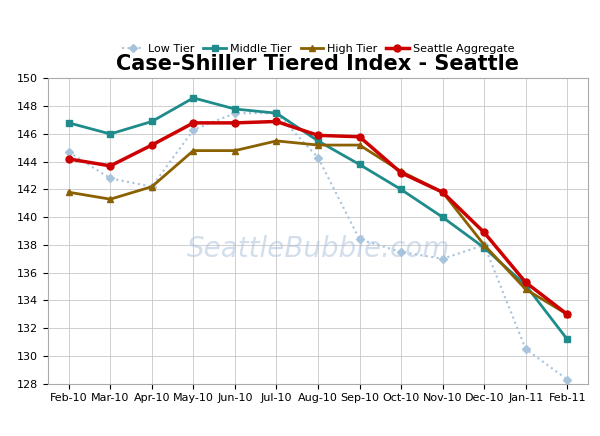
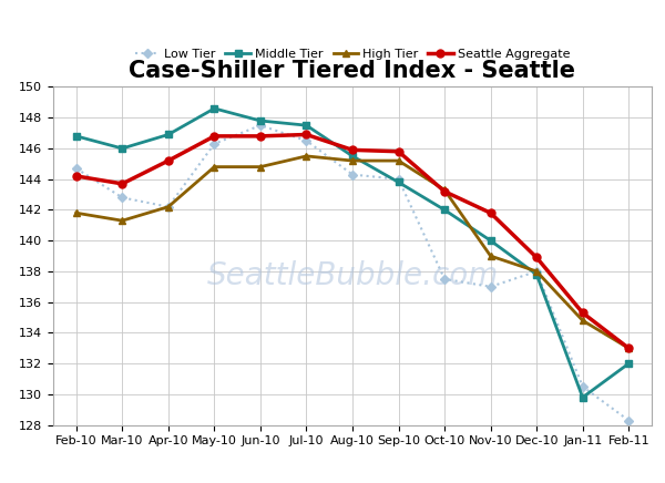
Low Tier/Jul-10: 147.5 -> 146.5
Low Tier/Sep-10: 138.4 -> 144.0
High Tier/Nov-10: 141.8 -> 139.0
Middle Tier/Jan-11: 135.1 -> 129.8
Middle Tier/Feb-11: 131.2 -> 132.0
